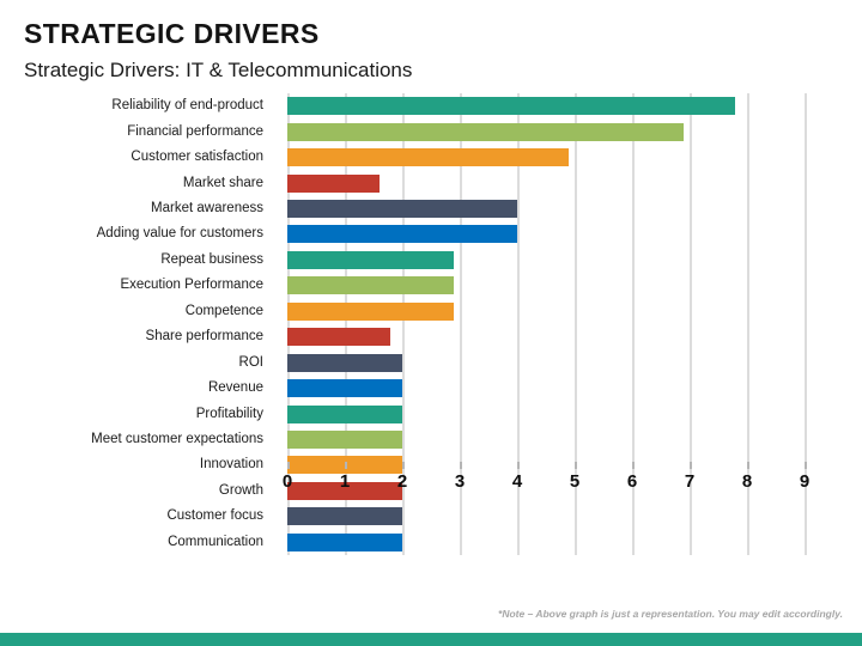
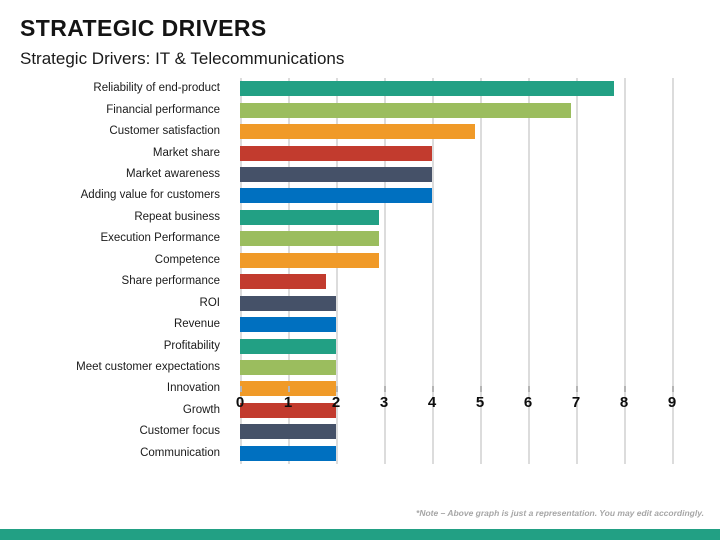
Market share: 1.6 -> 4.0
